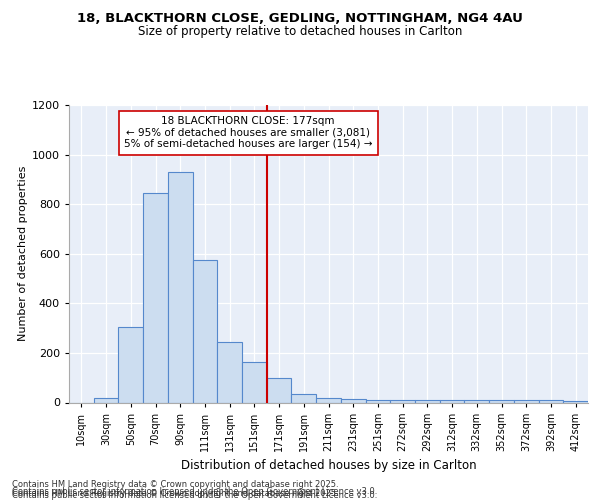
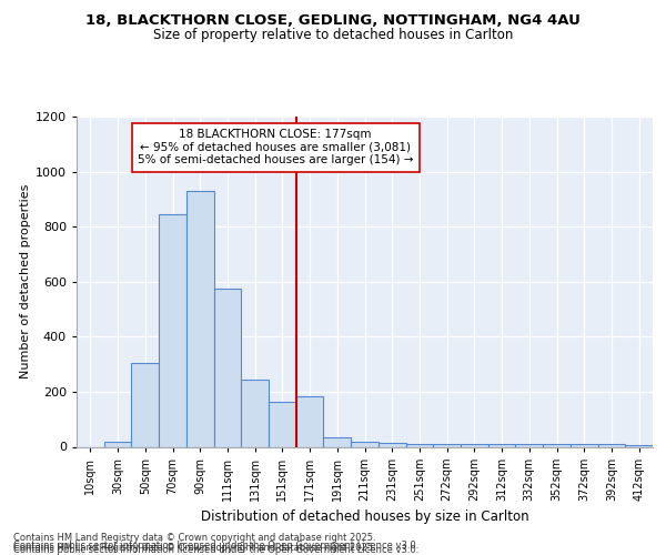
171sqm: 100 -> 185
